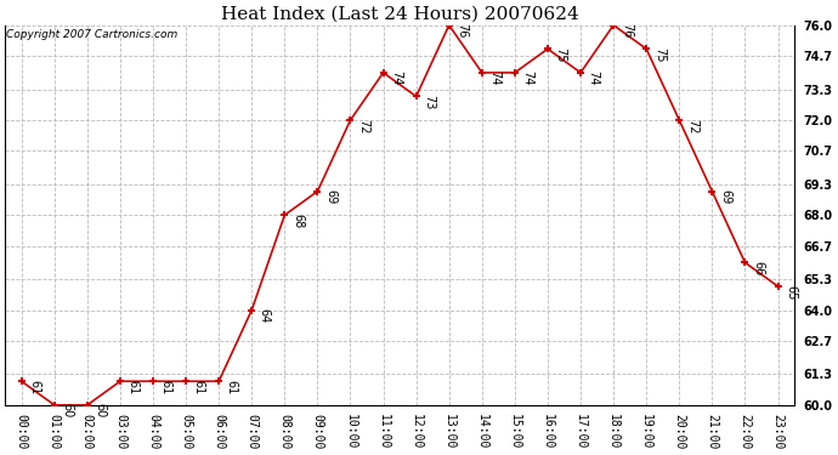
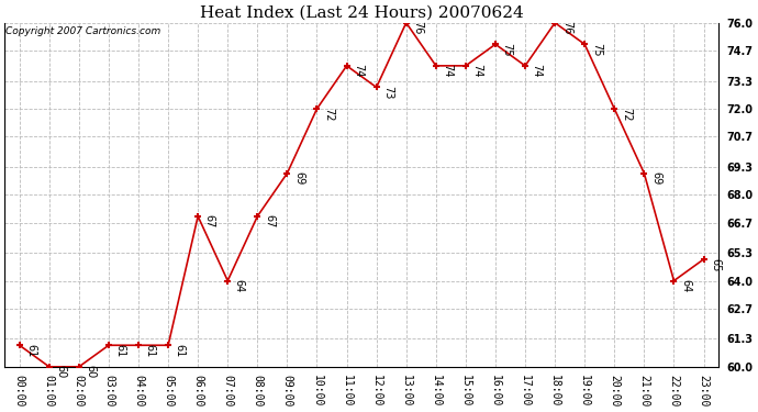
06:00: 61 -> 67
08:00: 68 -> 67
22:00: 66 -> 64
